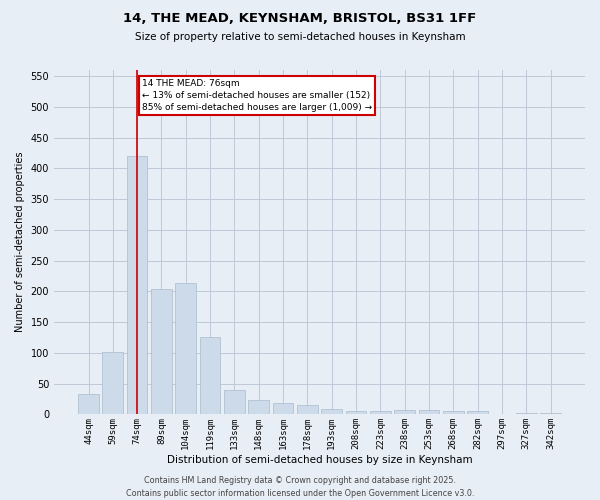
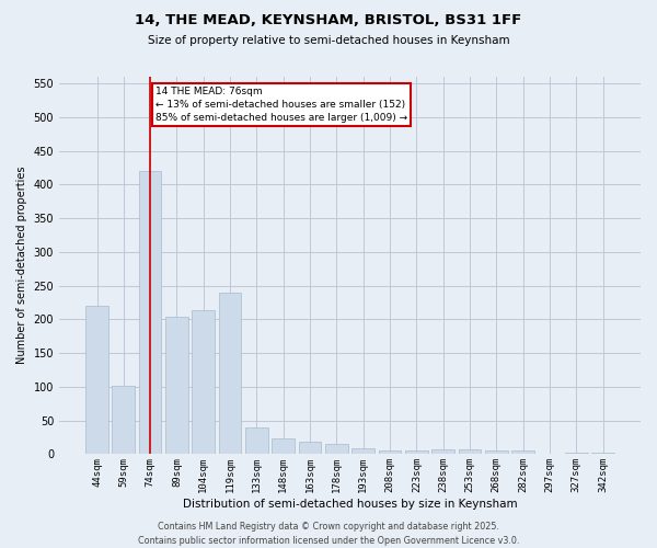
44sqm: 33 -> 220
119sqm: 126 -> 240
